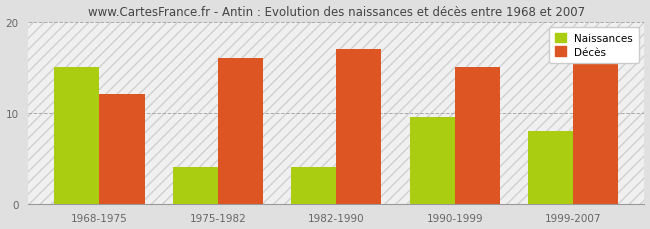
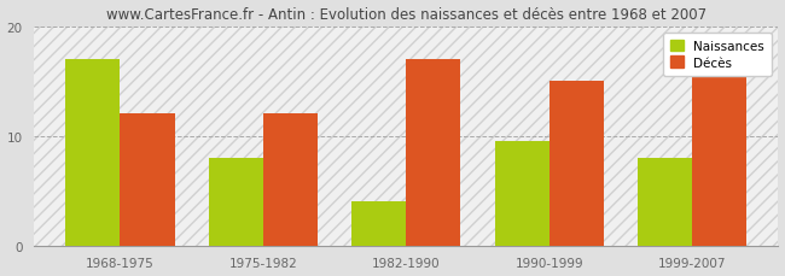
Naissances/1968-1975: 15.0 -> 17.0
Naissances/1975-1982: 4.0 -> 8.0
Décès/1975-1982: 16 -> 12
